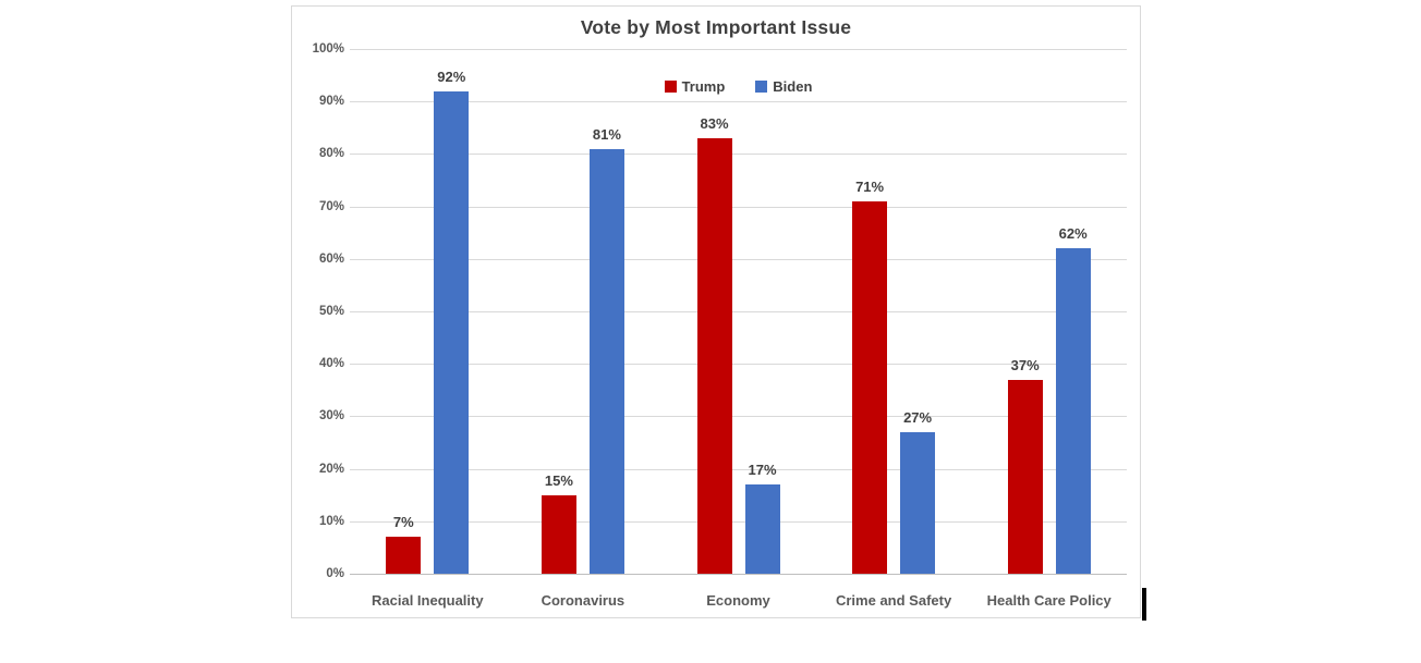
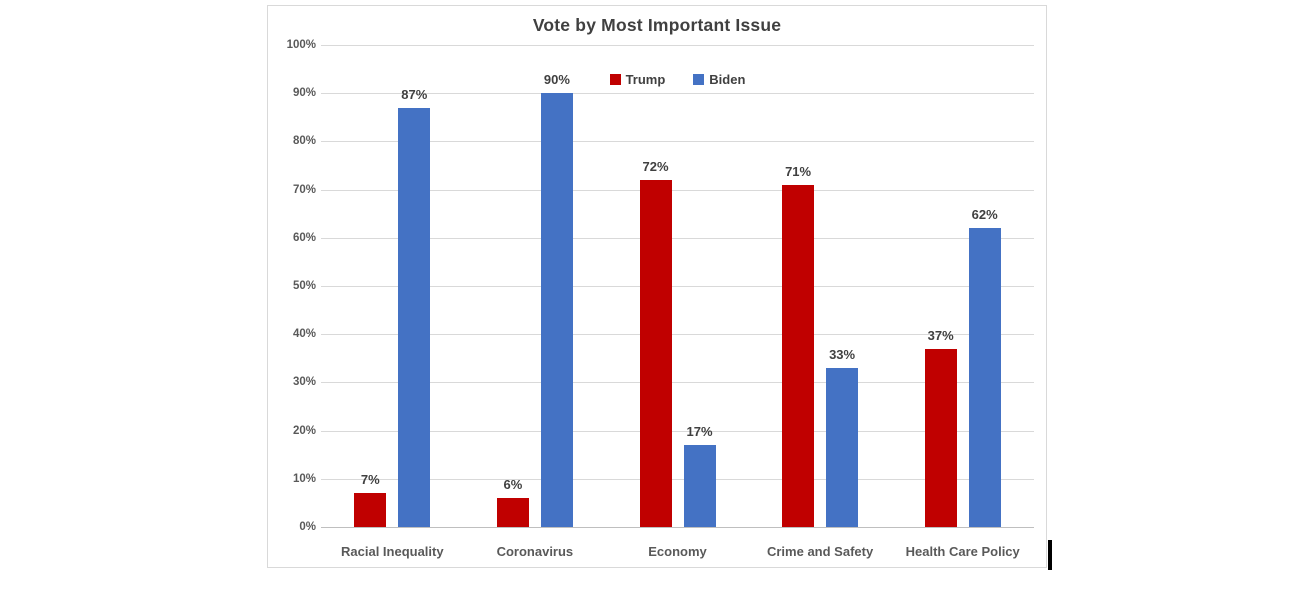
Biden/Racial Inequality: 92% -> 87%
Trump/Coronavirus: 15% -> 6%
Biden/Coronavirus: 81% -> 90%
Trump/Economy: 83% -> 72%
Biden/Crime and Safety: 27% -> 33%
